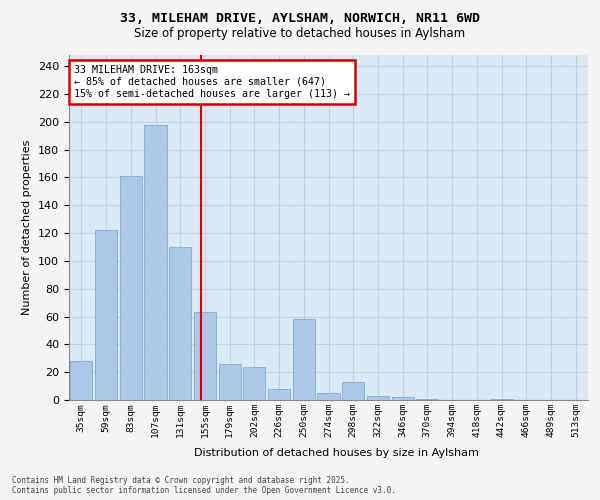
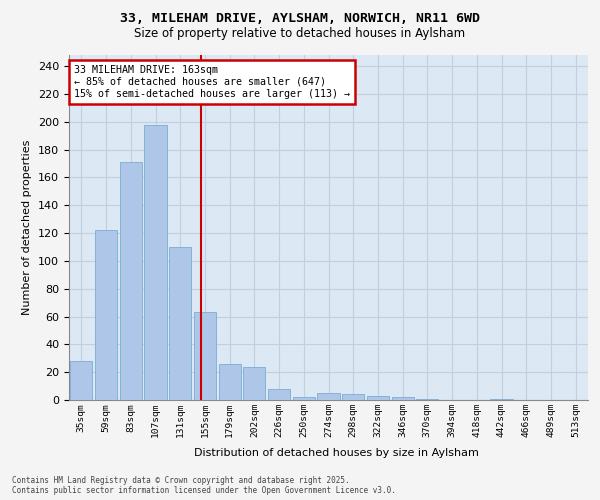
83sqm: 161 -> 171
250sqm: 58 -> 2
298sqm: 13 -> 4
